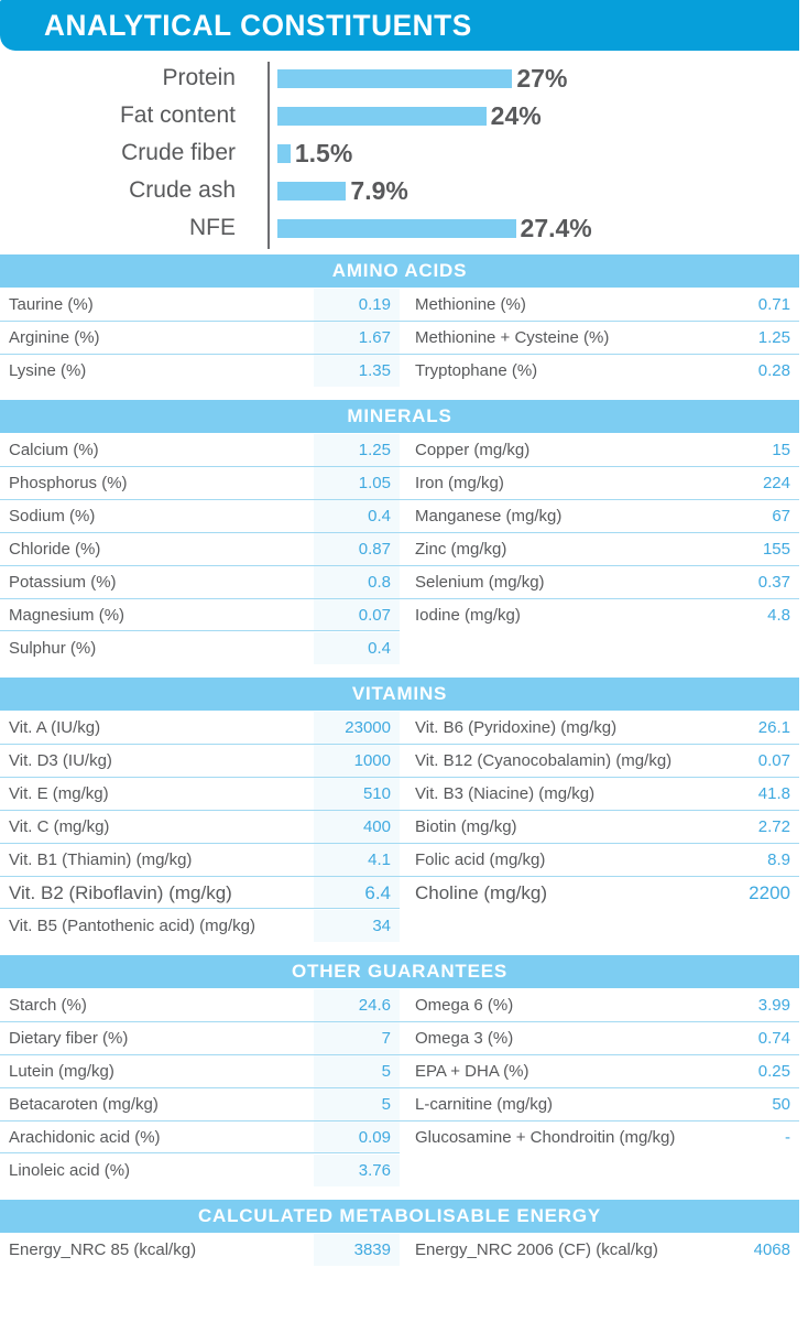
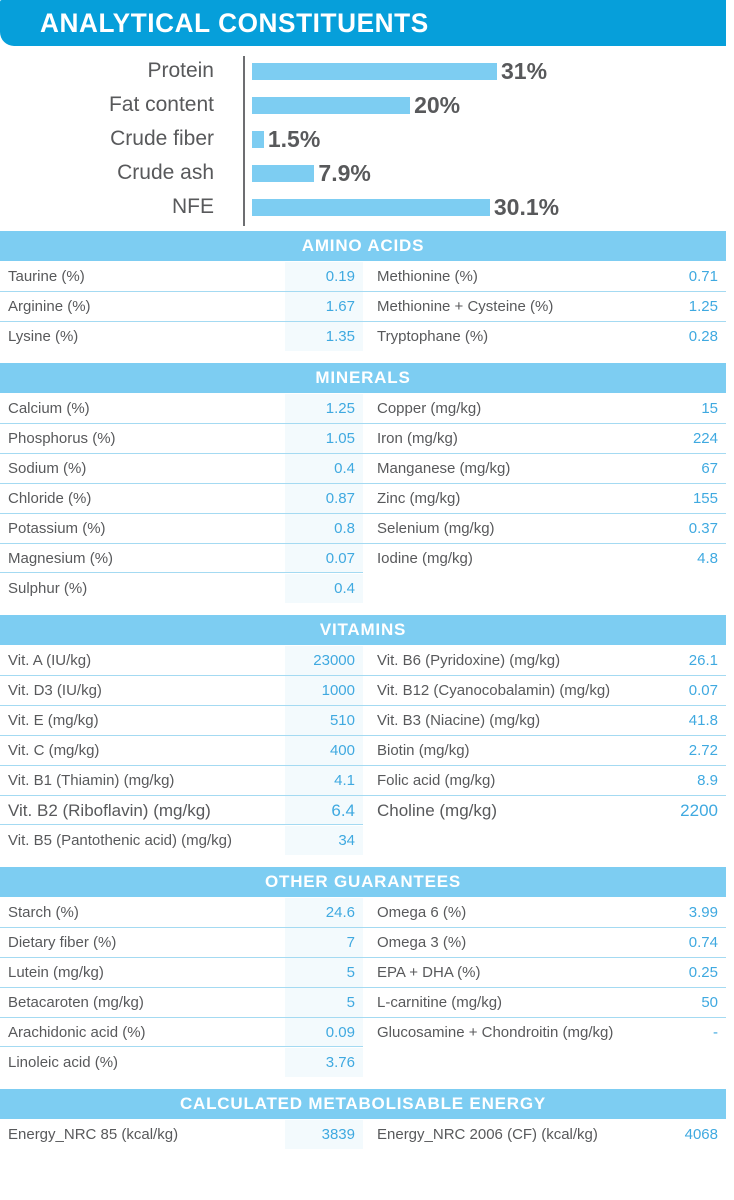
Protein: 27% -> 31%
Fat content: 24% -> 20%
NFE: 27.4% -> 30.1%
